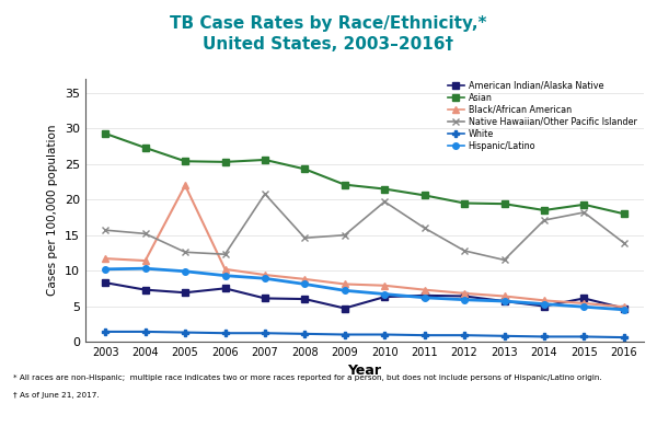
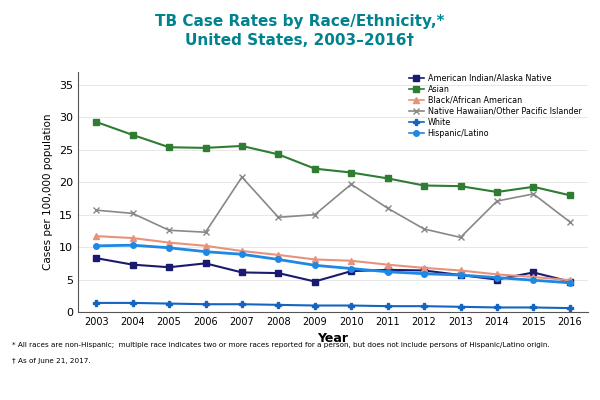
Black/African American/2005: 22.0 -> 10.7
